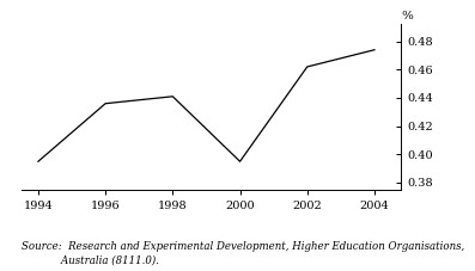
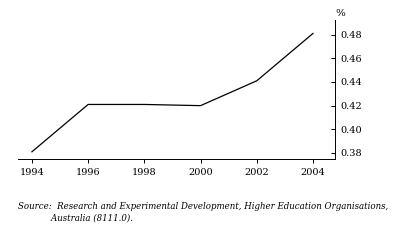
1994: 0.395 -> 0.381
1996: 0.436 -> 0.421
1998: 0.441 -> 0.421
2000: 0.395 -> 0.420
2002: 0.462 -> 0.441
2004: 0.474 -> 0.481
